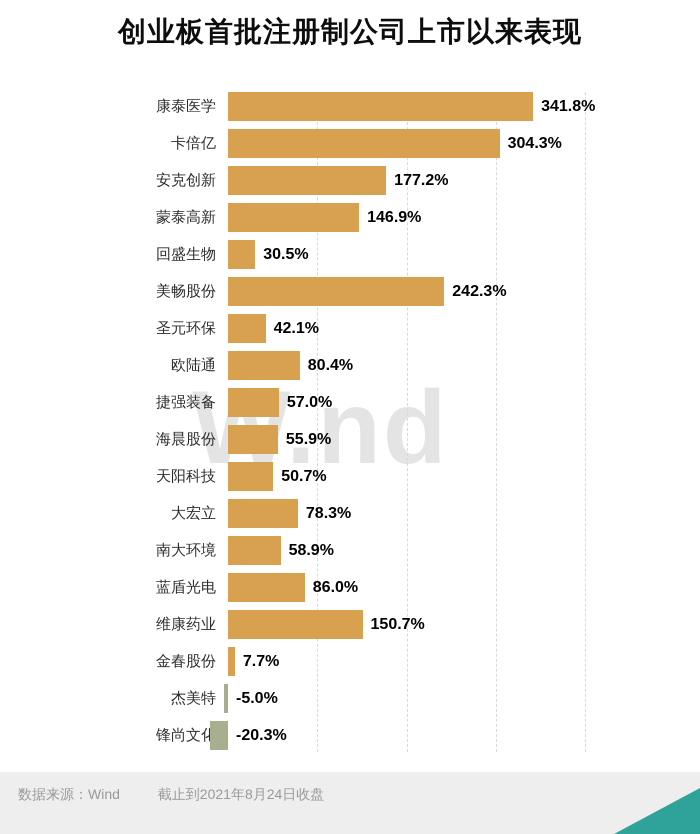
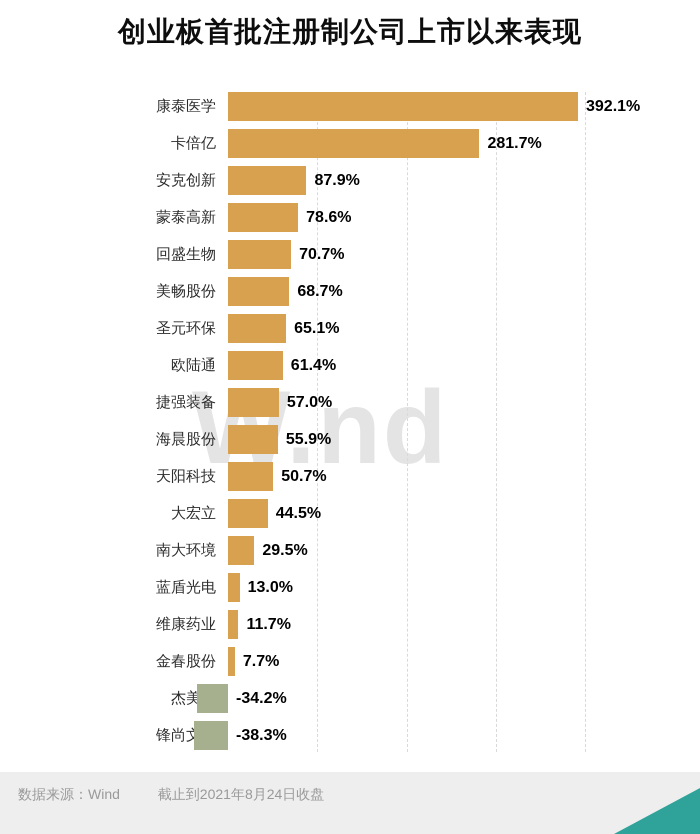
康泰医学: 341.8% -> 392.1%
卡倍亿: 304.3% -> 281.7%
安克创新: 177.2% -> 87.9%
蒙泰高新: 146.9% -> 78.6%
回盛生物: 30.5% -> 70.7%
美畅股份: 242.3% -> 68.7%
圣元环保: 42.1% -> 65.1%
欧陆通: 80.4% -> 61.4%
大宏立: 78.3% -> 44.5%
南大环境: 58.9% -> 29.5%
蓝盾光电: 86.0% -> 13.0%
维康药业: 150.7% -> 11.7%
杰美特: -5.0% -> -34.2%
锋尚文化: -20.3% -> -38.3%
